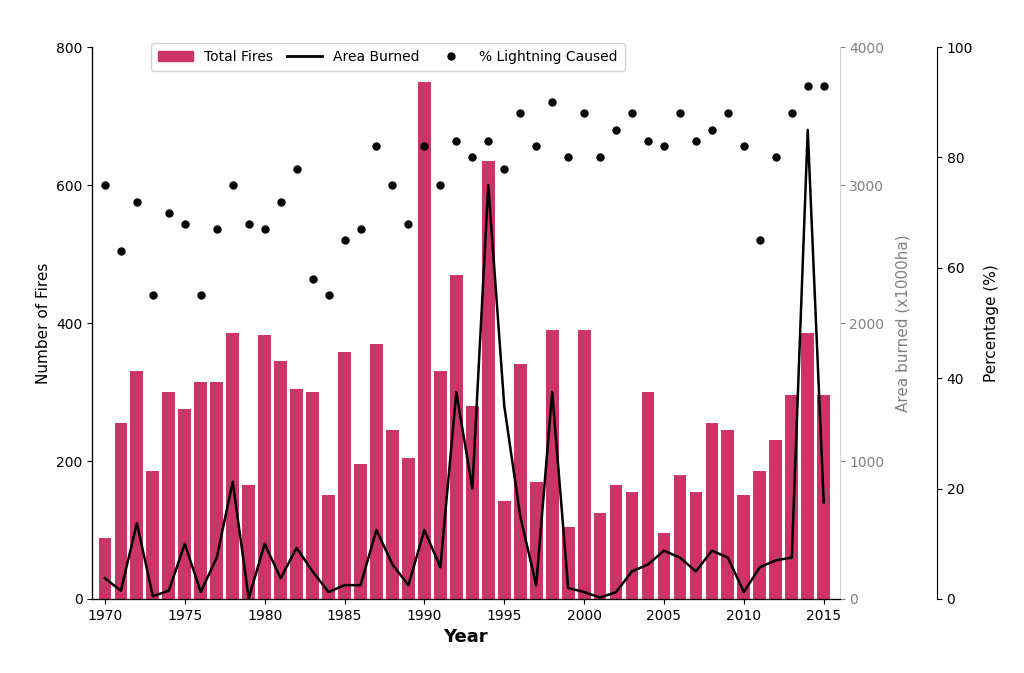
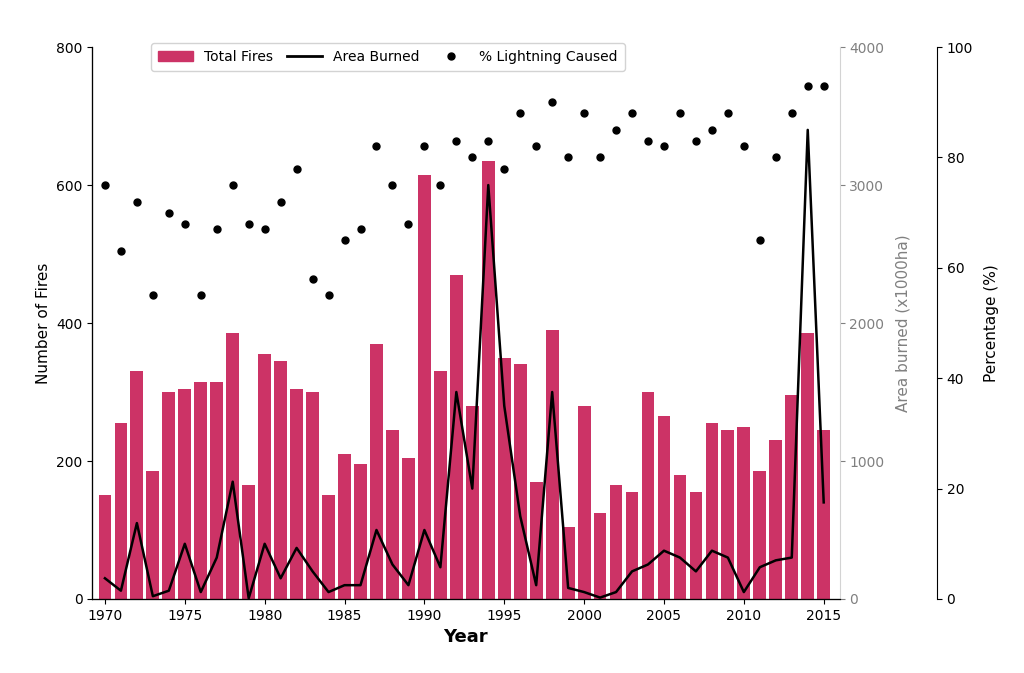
Total Fires/1970: 88 -> 150
Total Fires/1975: 276 -> 305
Total Fires/1980: 382 -> 355
Total Fires/1985: 358 -> 210
Total Fires/1990: 750 -> 615
Total Fires/1995: 142 -> 350
Total Fires/2000: 390 -> 280
Total Fires/2005: 96 -> 265
Total Fires/2010: 150 -> 250
Total Fires/2015: 296 -> 245
